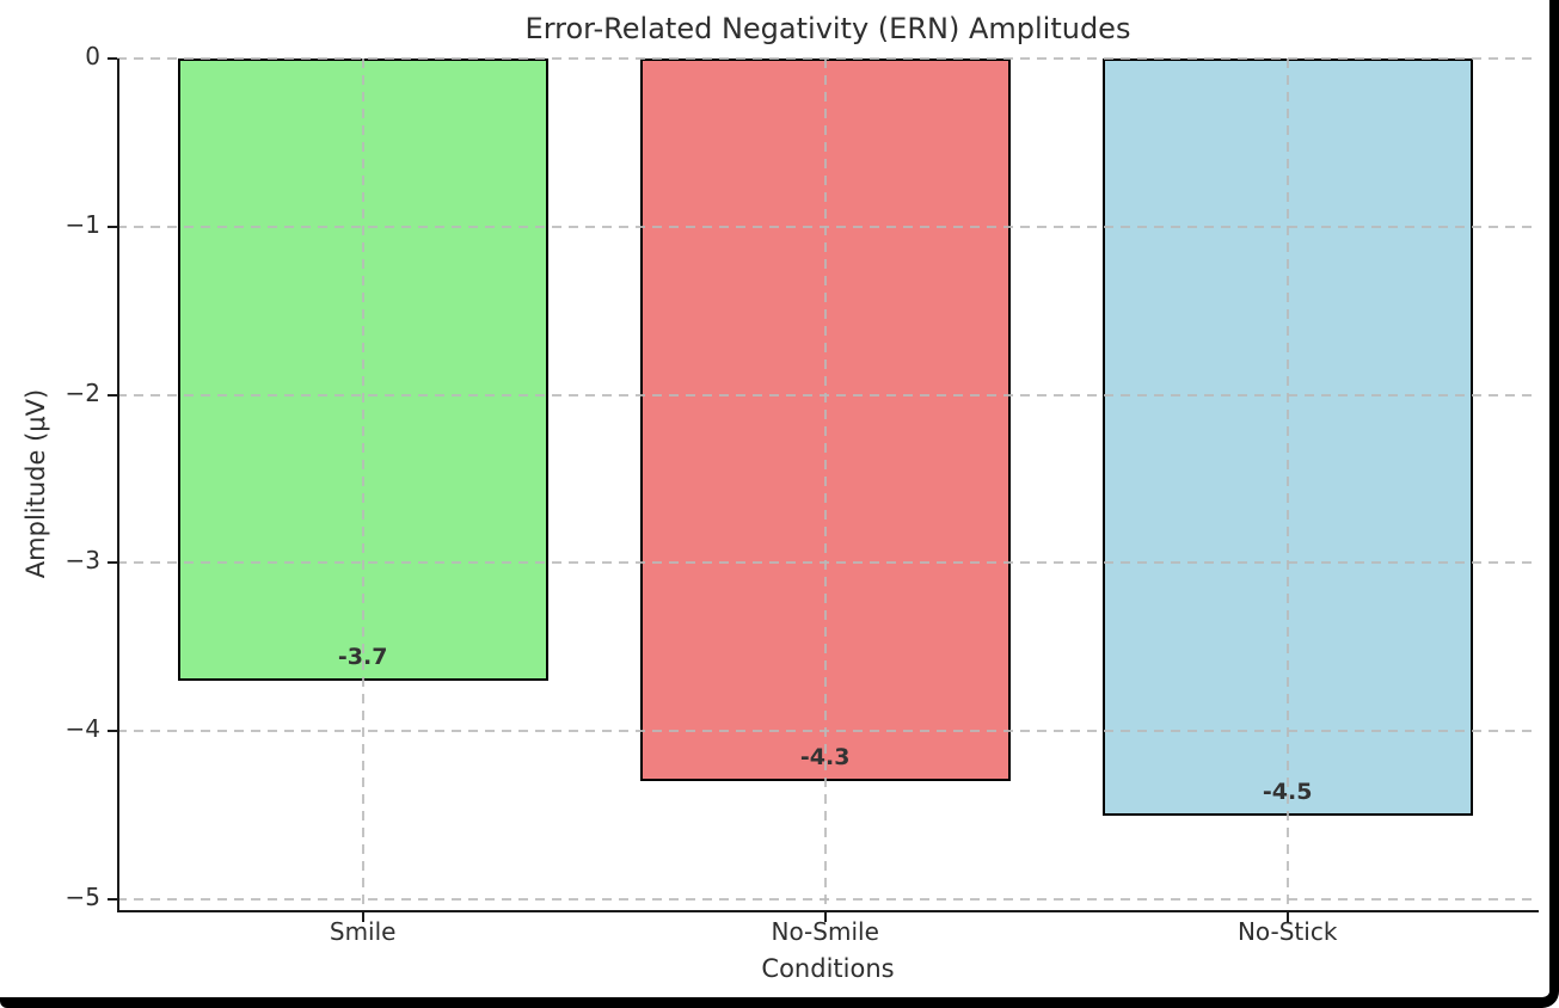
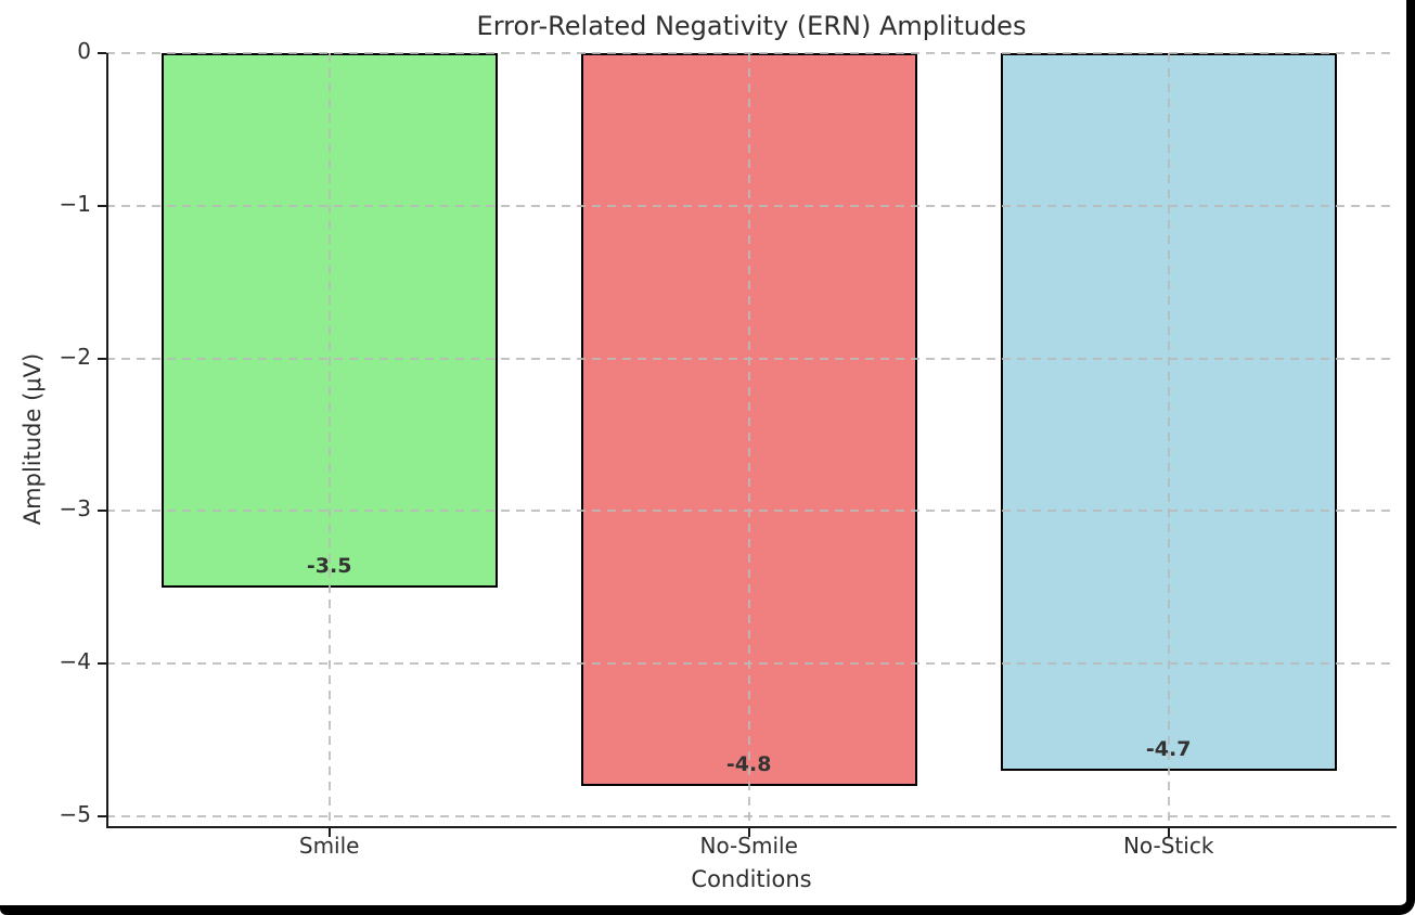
Smile: -3.7 -> -3.5
No-Smile: -4.3 -> -4.8
No-Stick: -4.5 -> -4.7
